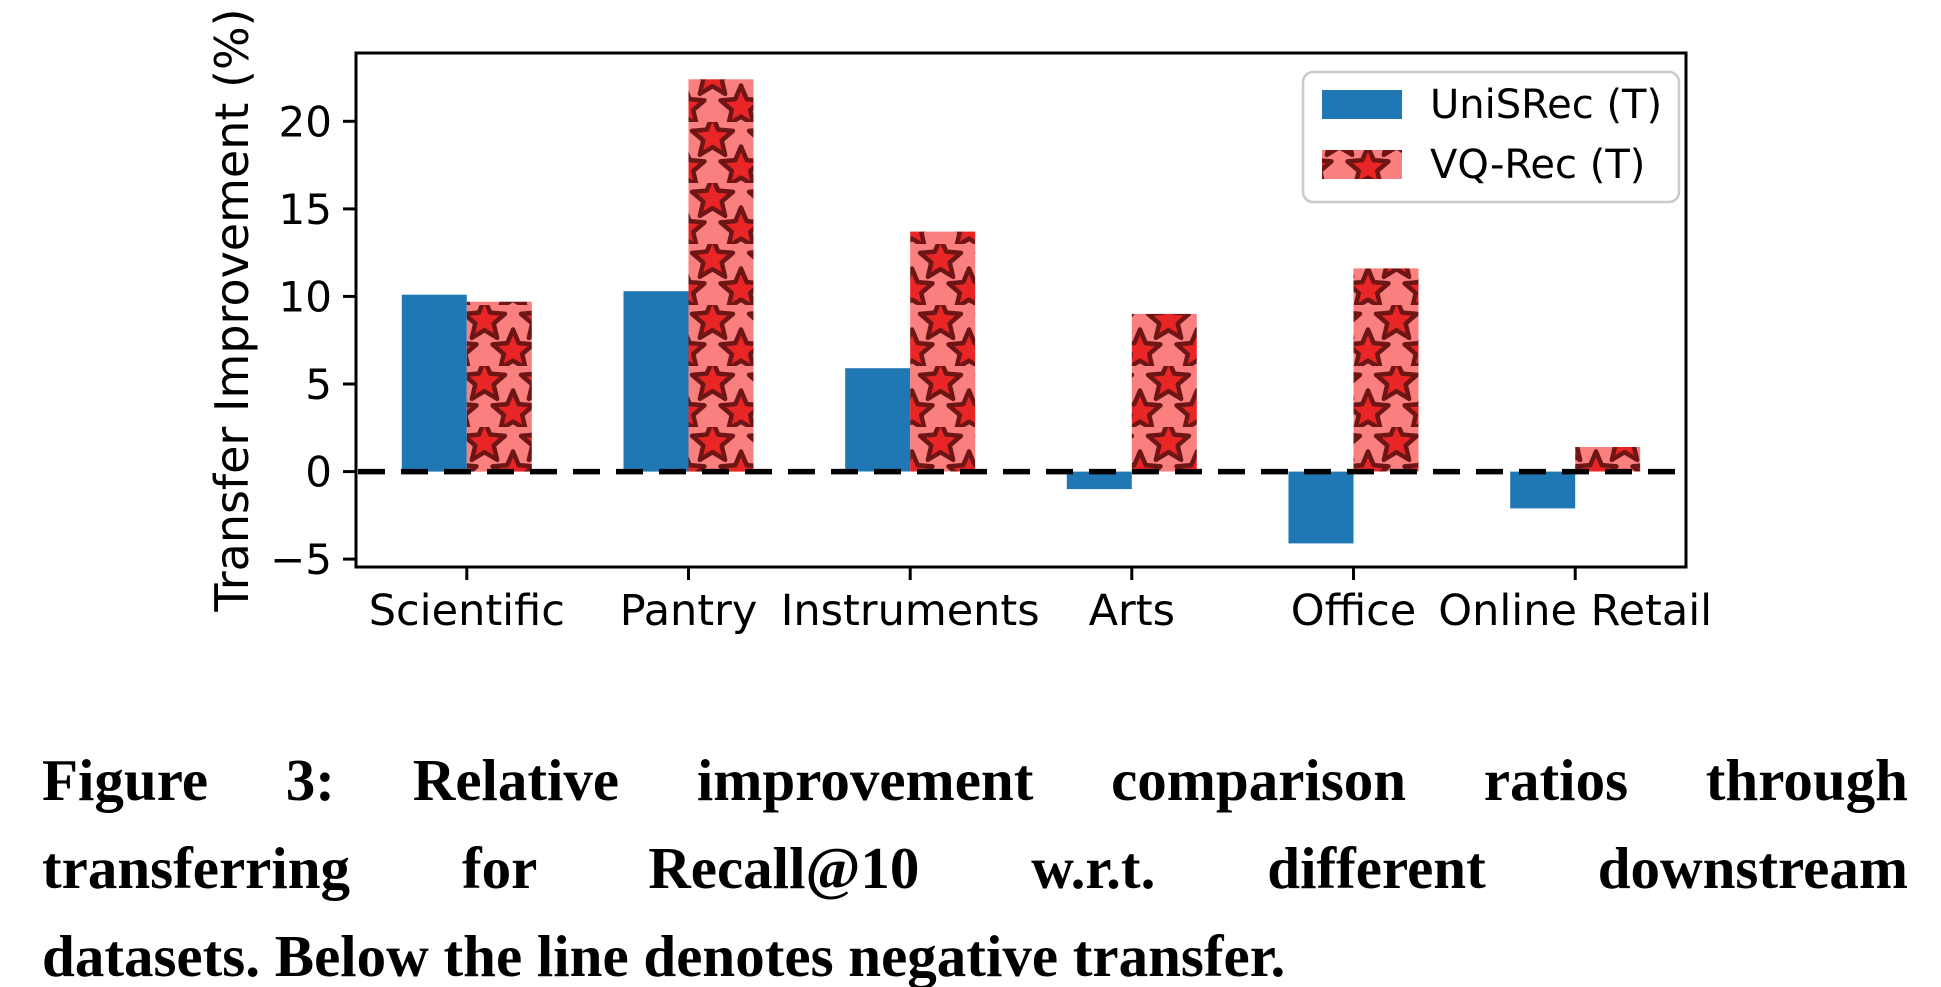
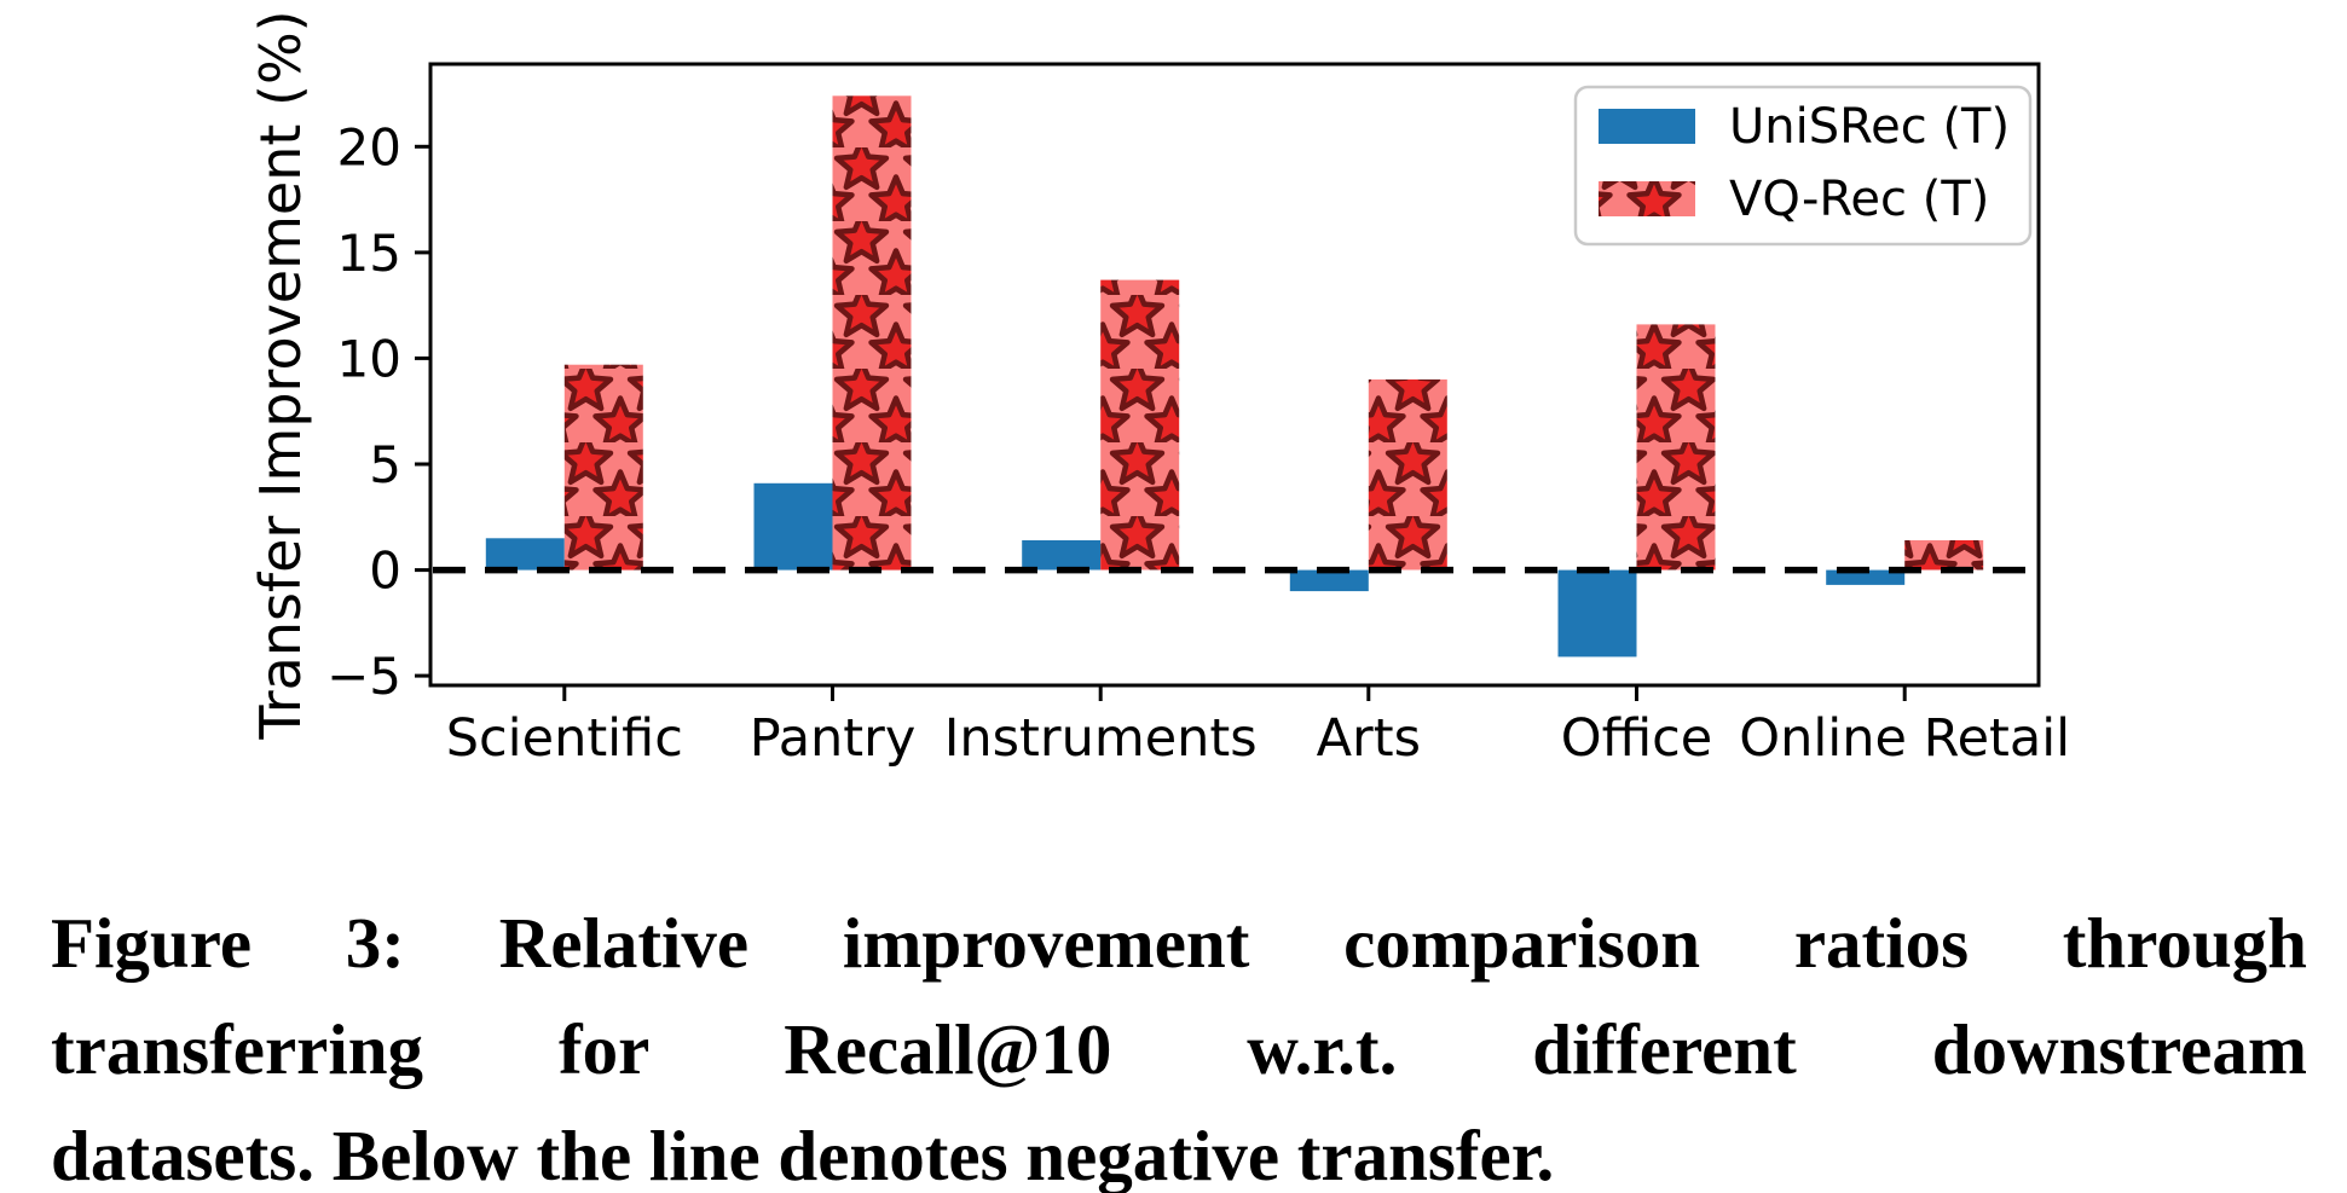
UniSRec (T)/Scientific: 10.1 -> 1.5
UniSRec (T)/Pantry: 10.3 -> 4.1
UniSRec (T)/Instruments: 5.9 -> 1.4
UniSRec (T)/Online Retail: -2.1 -> -0.7
